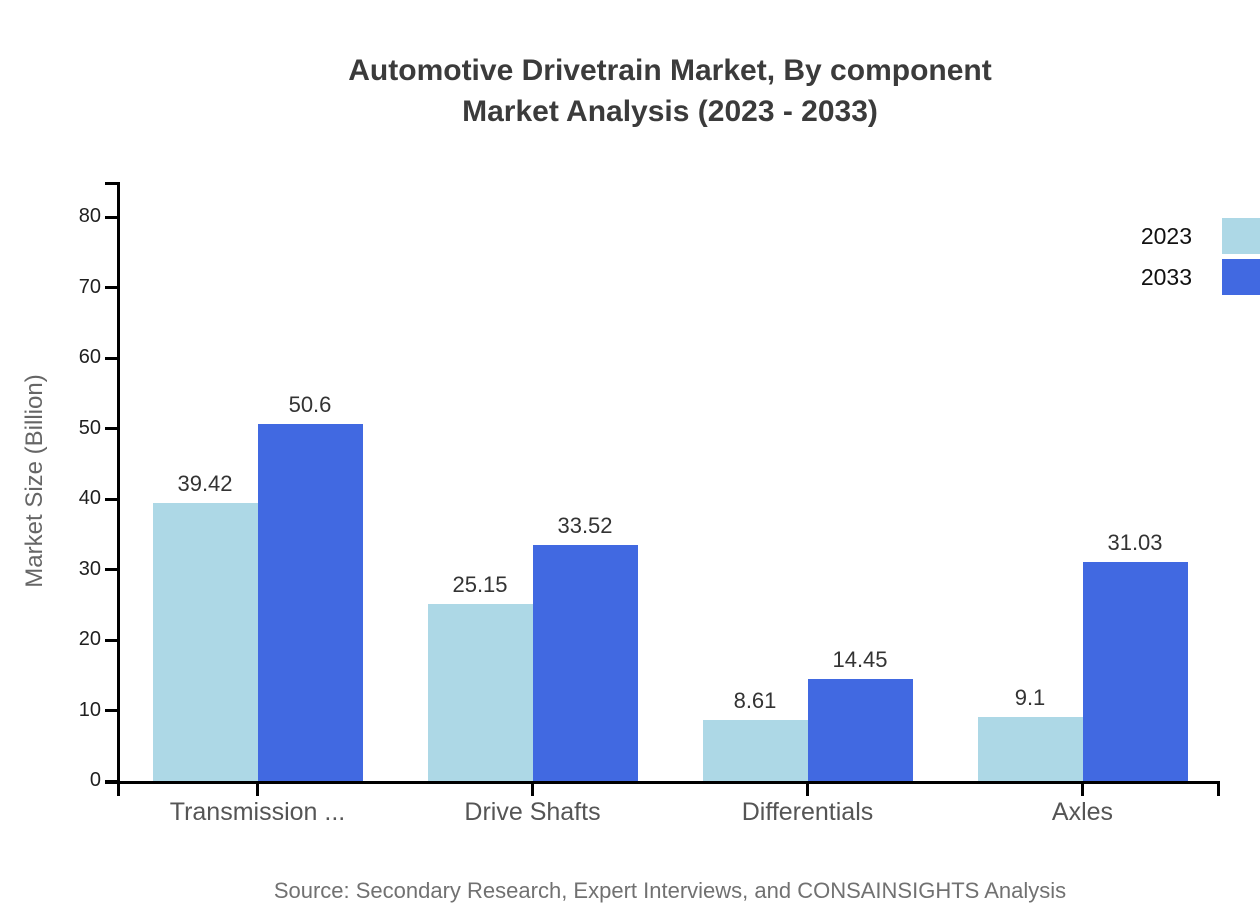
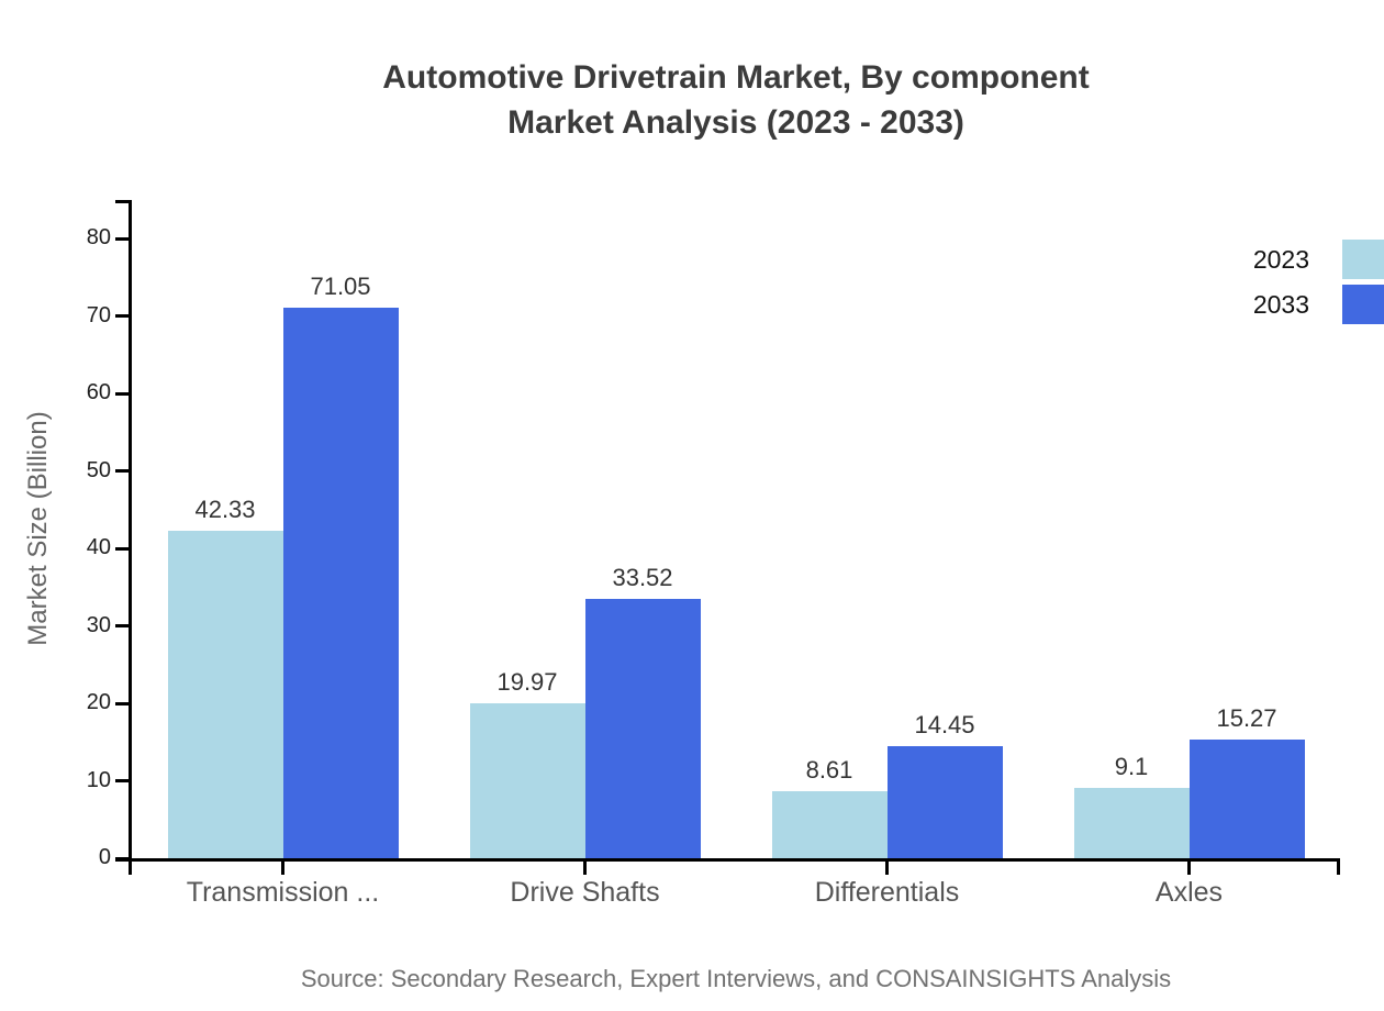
2023/Transmission ...: 39.42 -> 42.33
2033/Transmission ...: 50.6 -> 71.05
2023/Drive Shafts: 25.15 -> 19.97
2033/Axles: 31.03 -> 15.27
